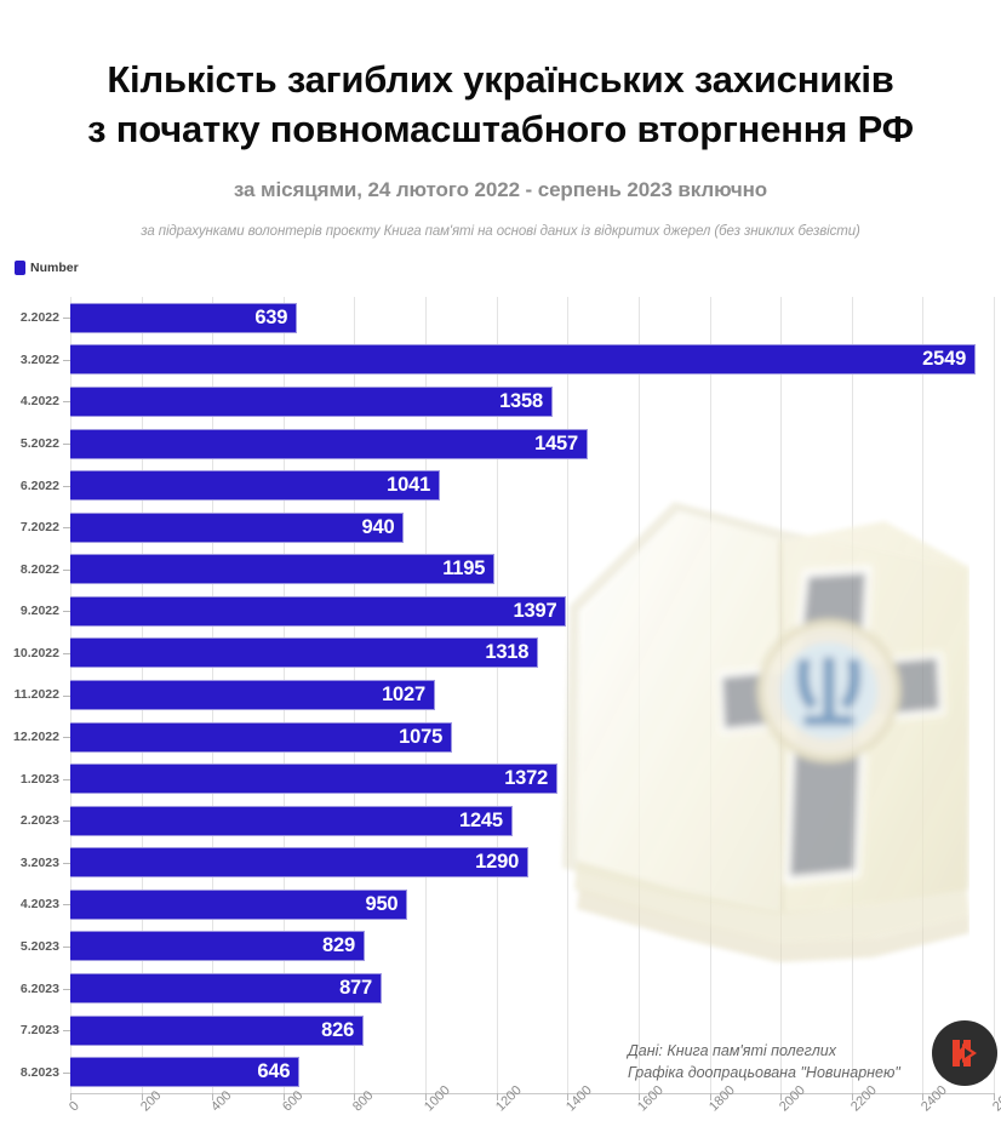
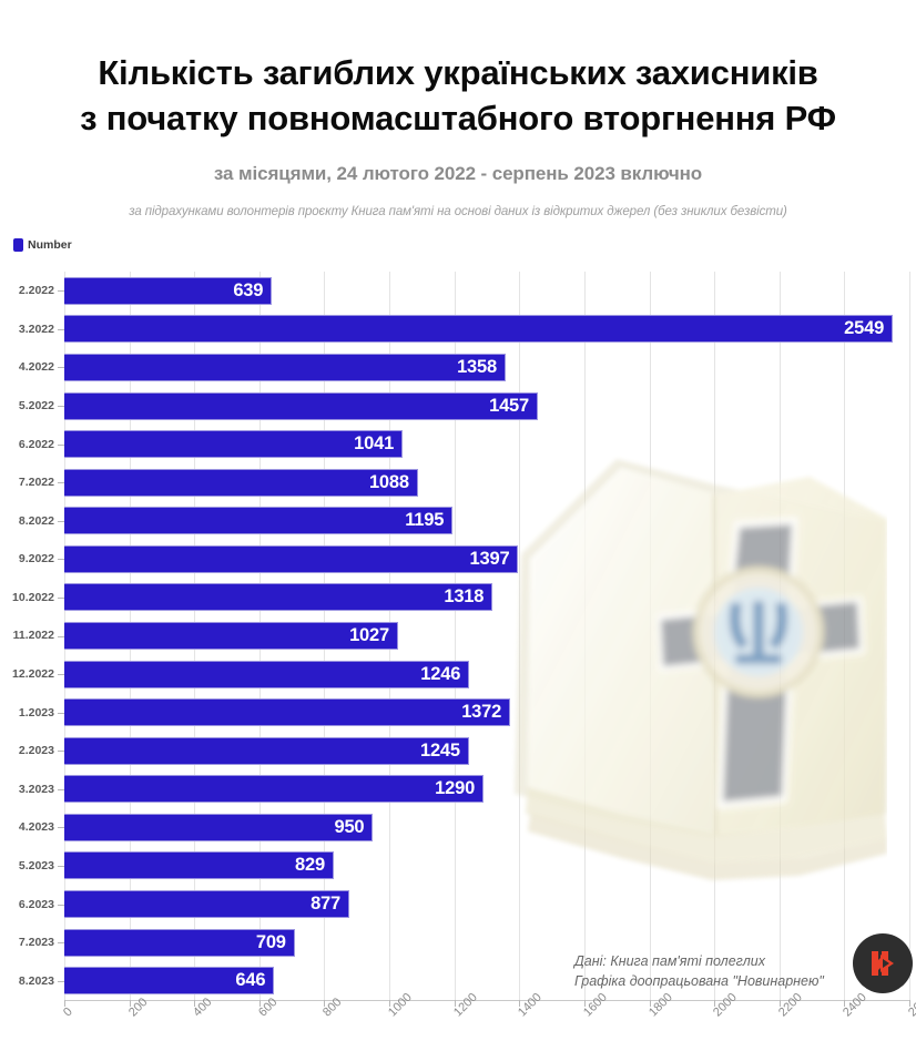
7.2022: 940 -> 1088
12.2022: 1075 -> 1246
7.2023: 826 -> 709
